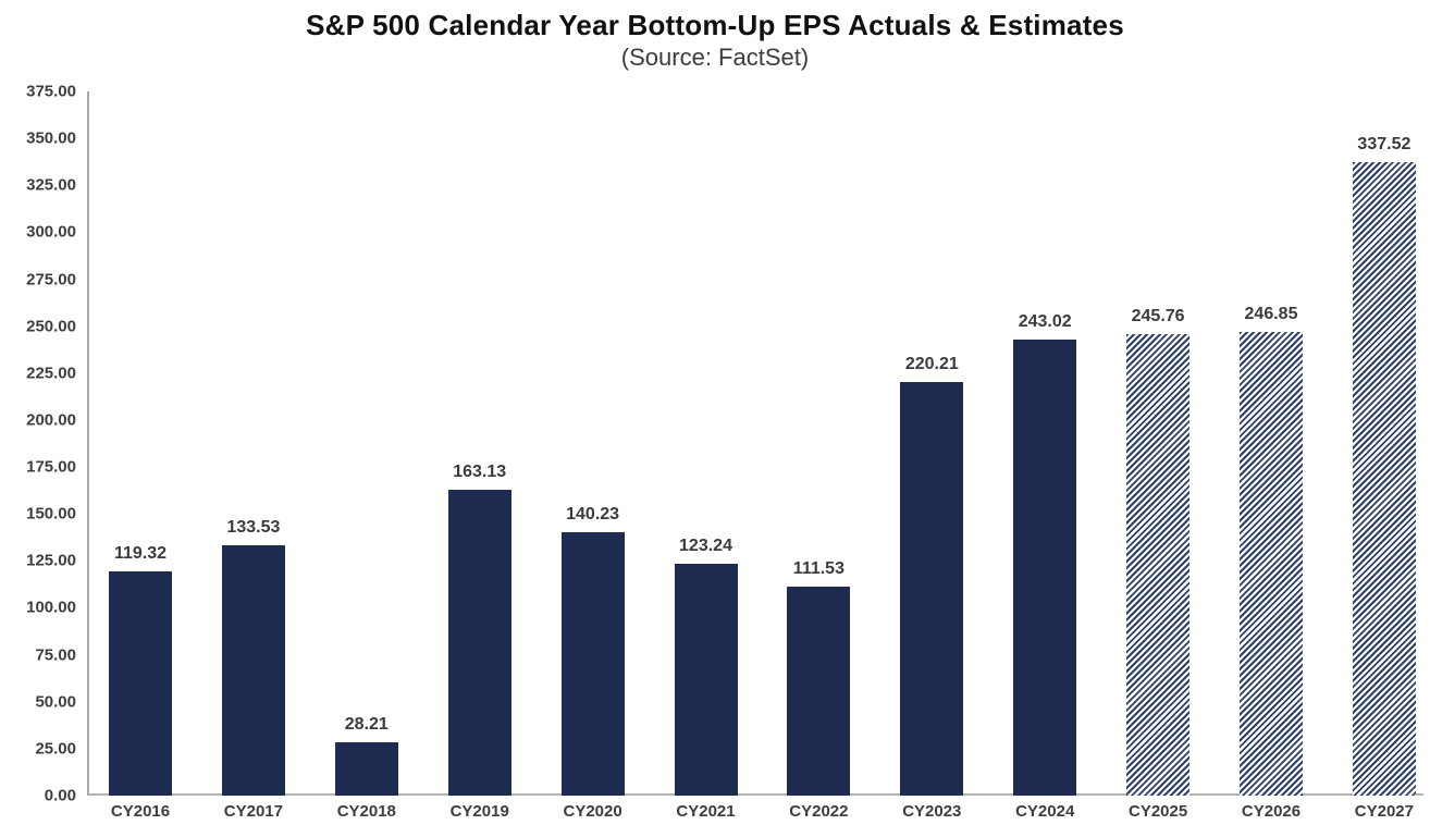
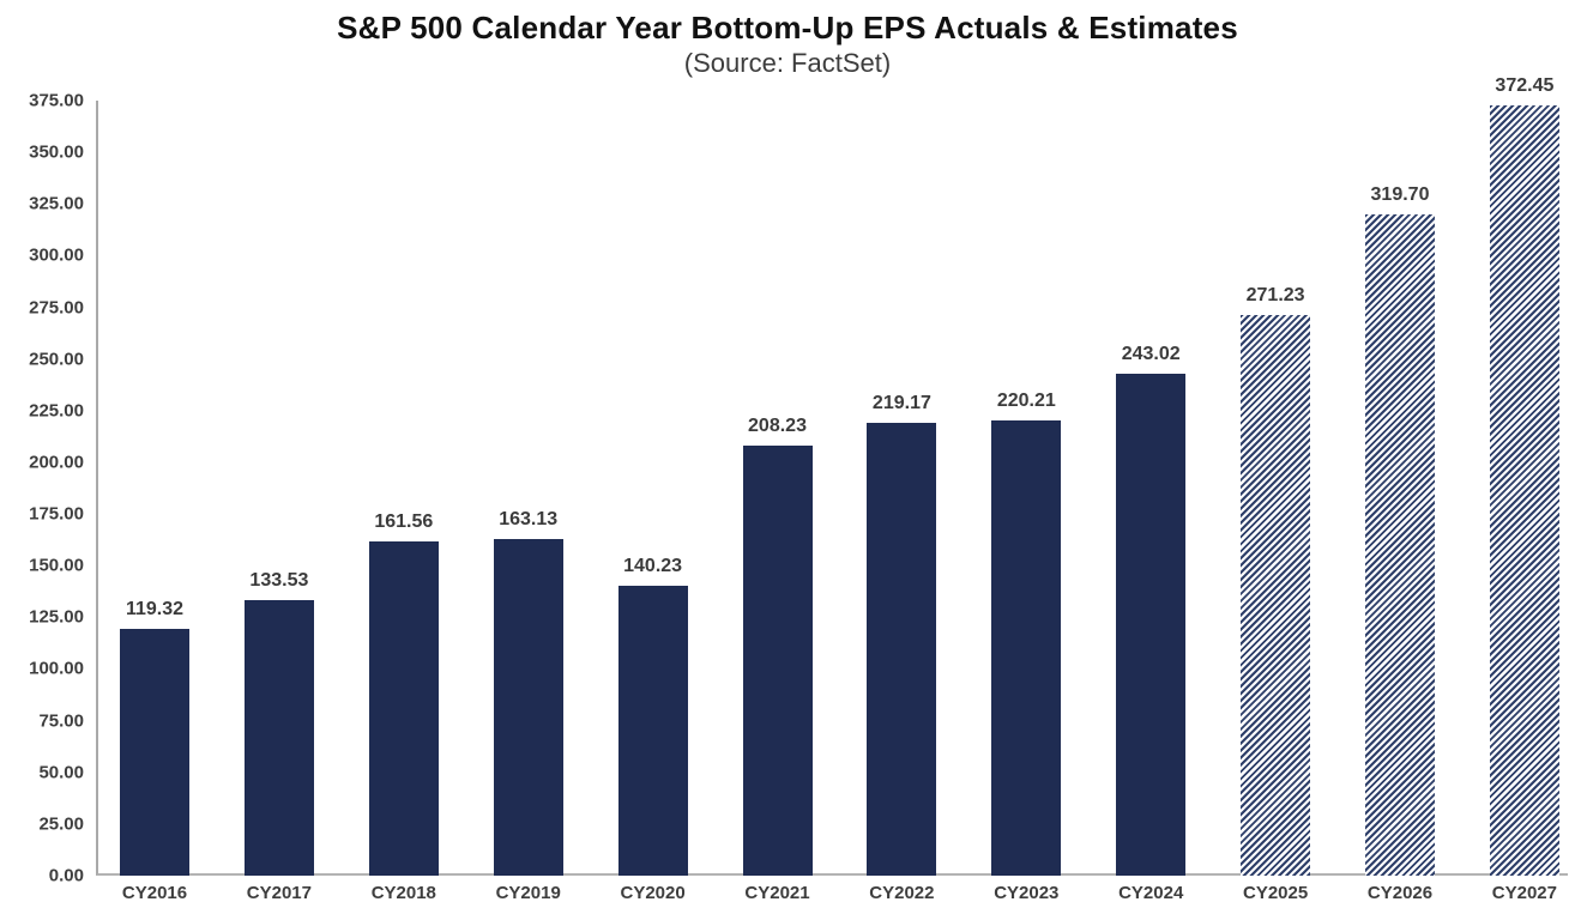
CY2018: 28.21 -> 161.56
CY2021: 123.24 -> 208.23
CY2022: 111.53 -> 219.17
CY2025: 245.76 -> 271.23
CY2026: 246.85 -> 319.70
CY2027: 337.52 -> 372.45
